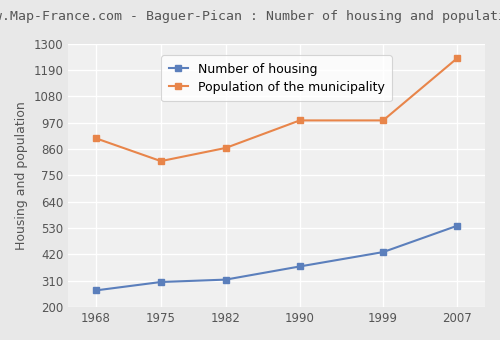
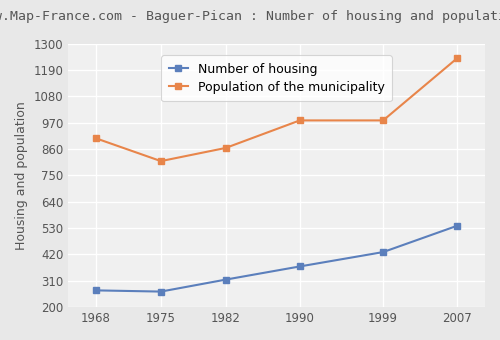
Number of housing/1975: 305 -> 265
